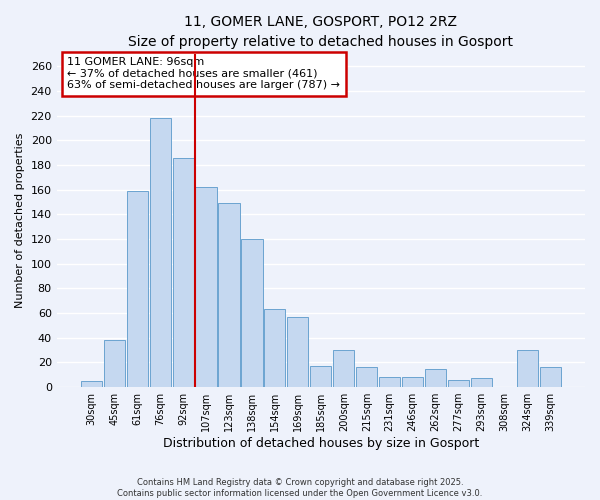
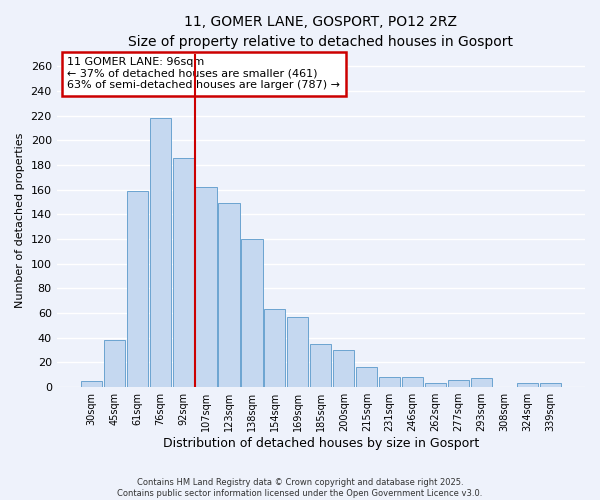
185sqm: 17 -> 35
262sqm: 15 -> 3
324sqm: 30 -> 3
339sqm: 16 -> 3
